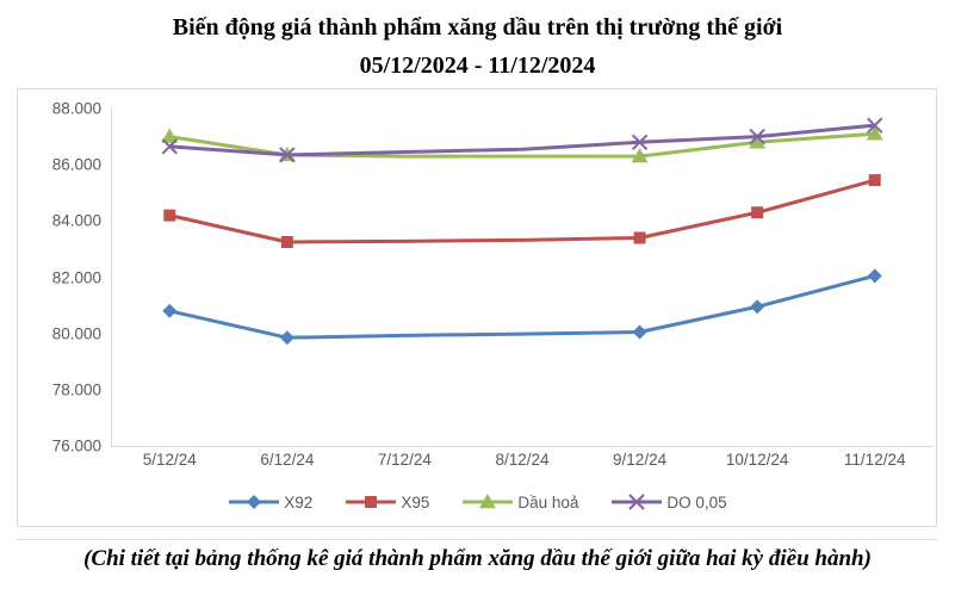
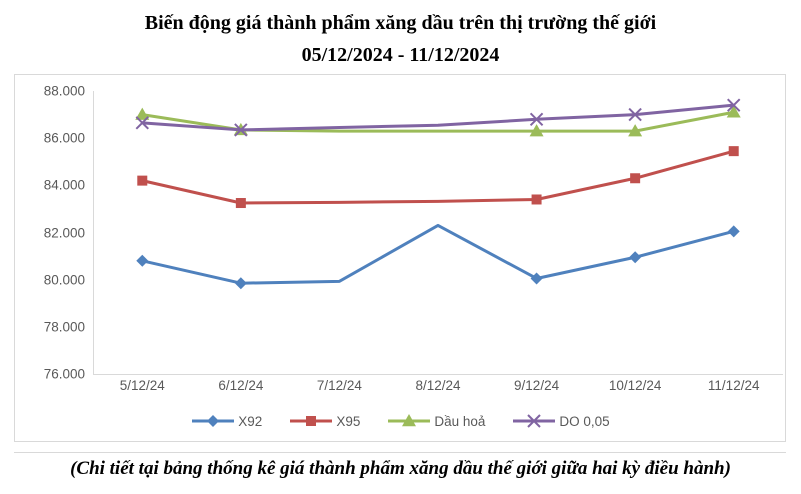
X92/8/12/24: 80.0 -> 82.3
Dầu hoả/10/12/24: 86.8 -> 86.3
